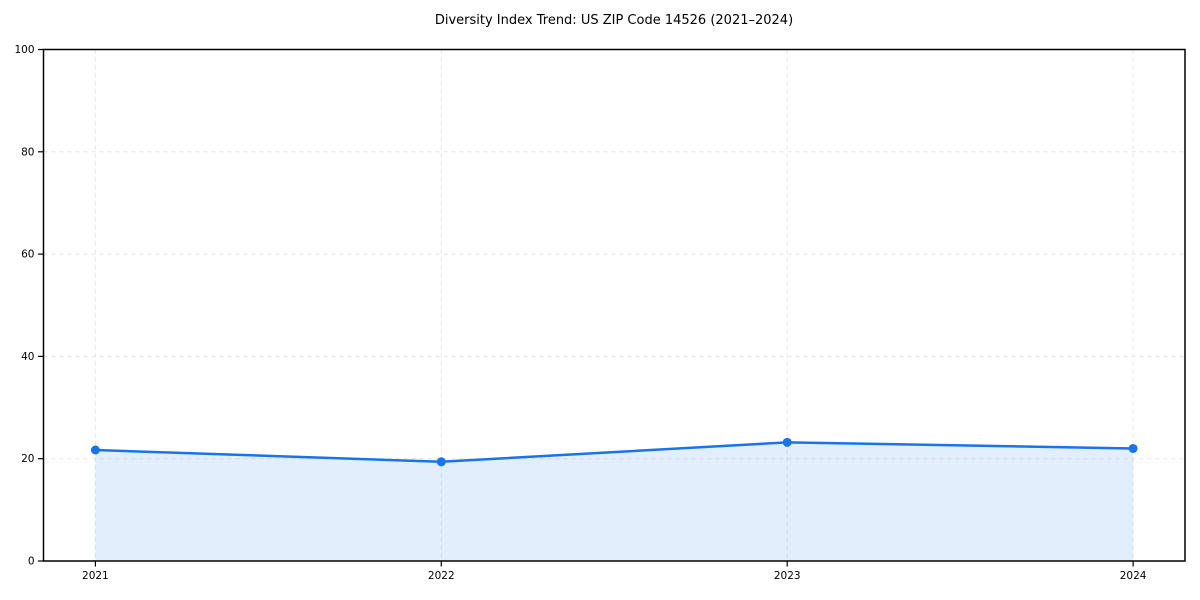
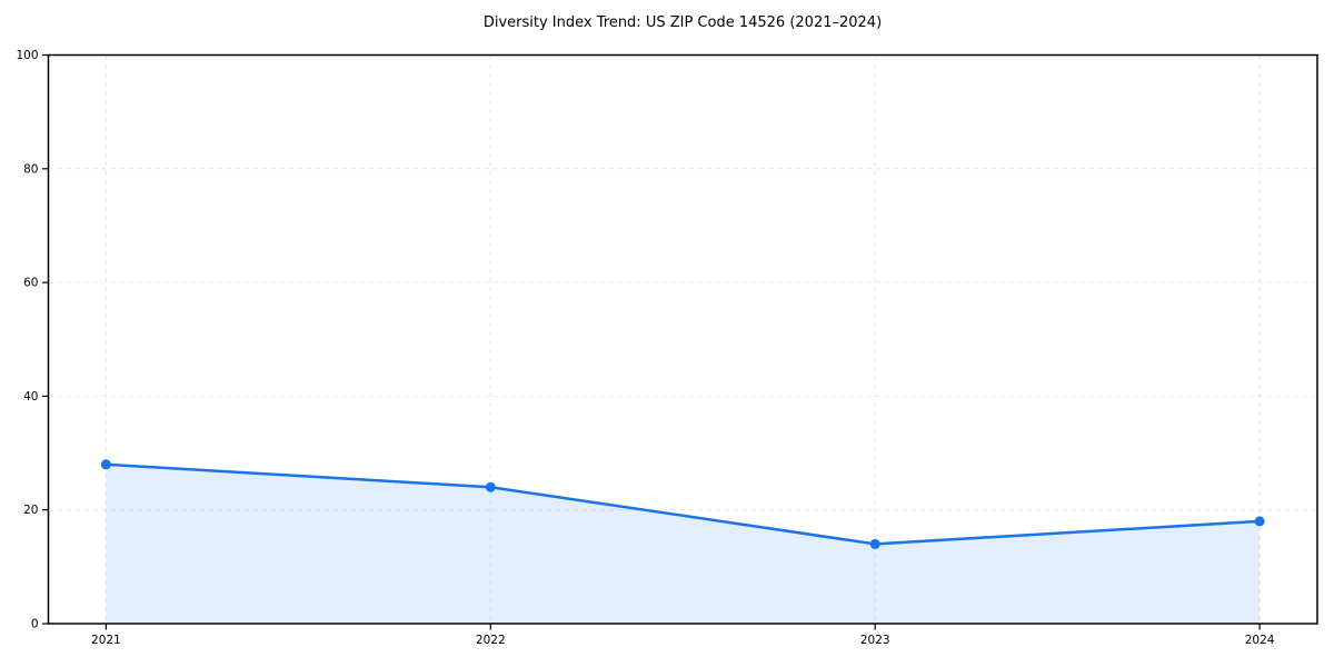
2021: 22 -> 28
2022: 19 -> 24
2023: 23 -> 14
2024: 22 -> 18
